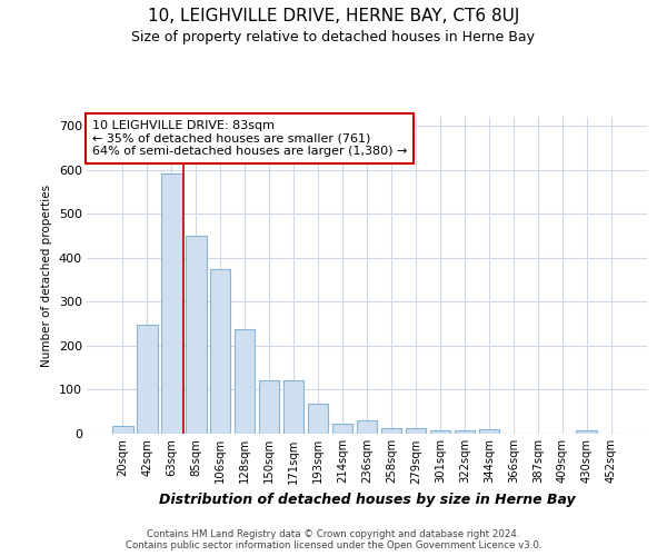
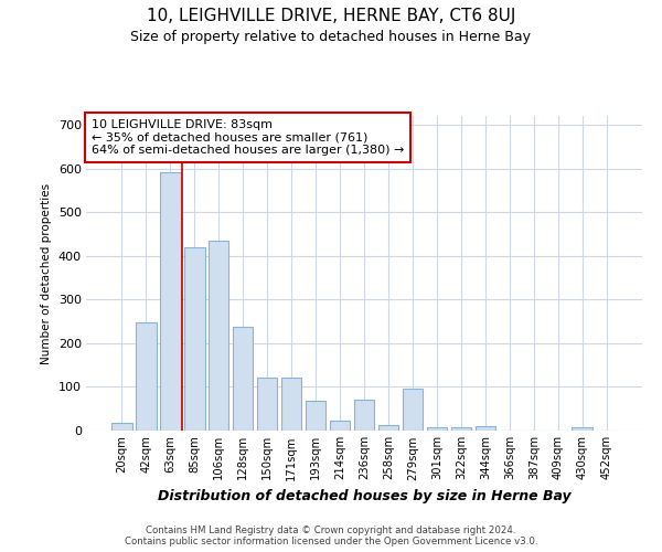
85sqm: 450 -> 420
106sqm: 375 -> 435
236sqm: 30 -> 70
279sqm: 13 -> 95
